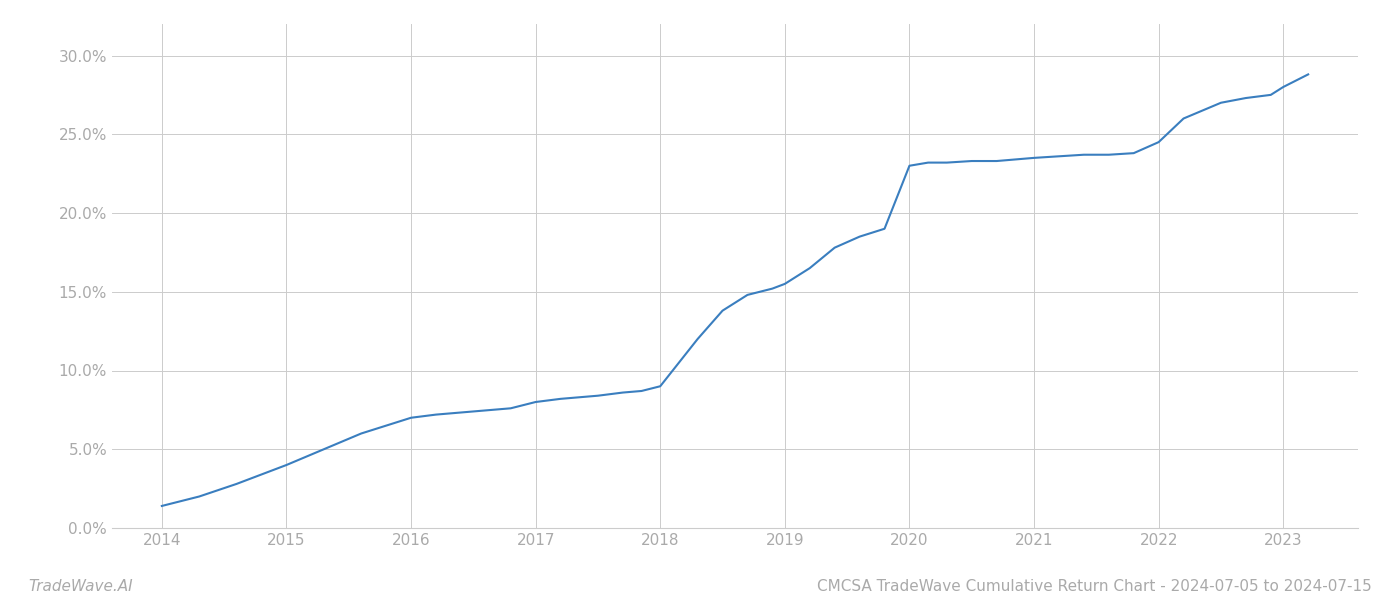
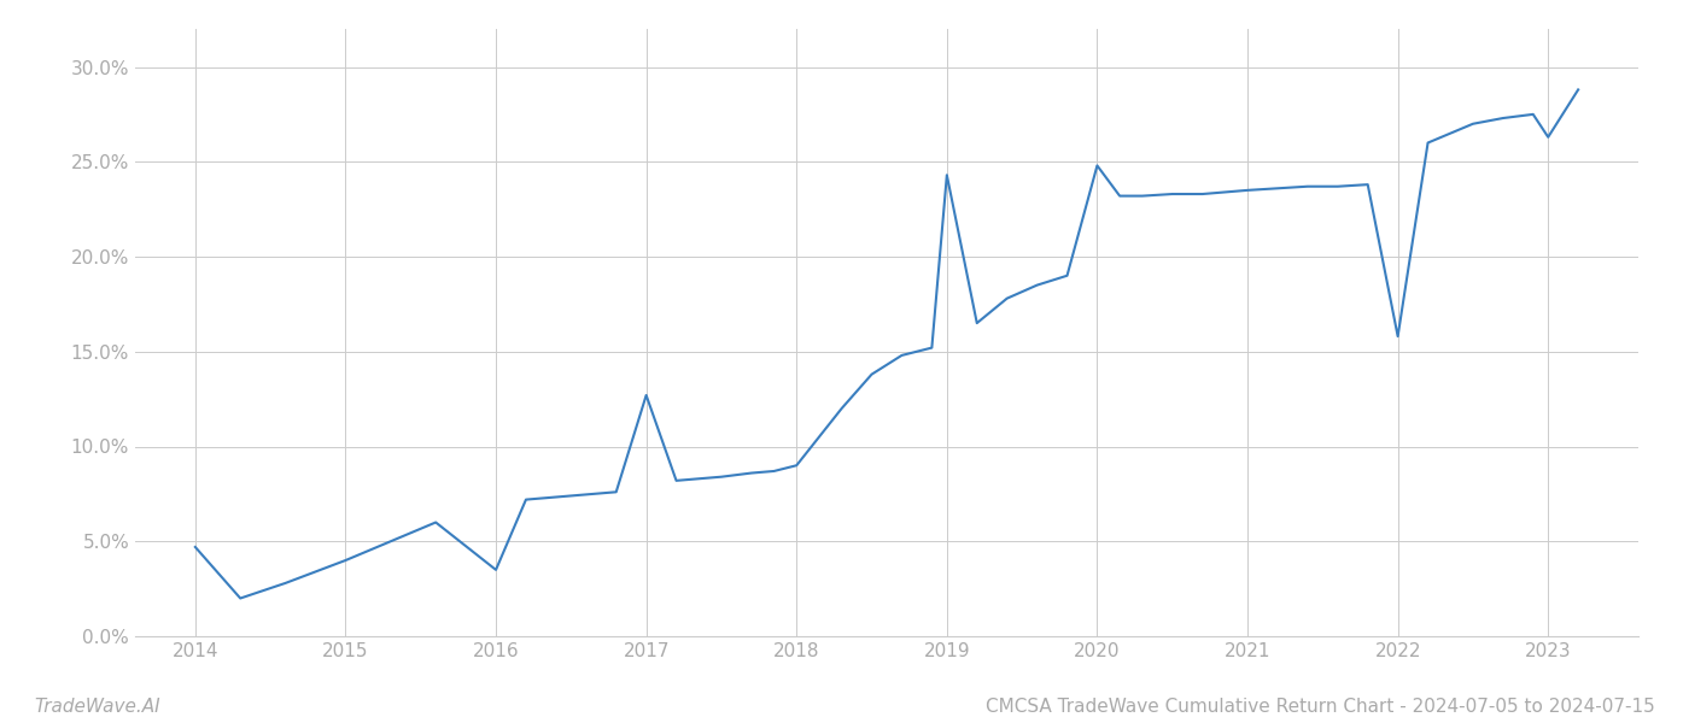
2014: 1.4% -> 4.7%
2016: 7.0% -> 3.5%
2017: 8.0% -> 12.7%
2019: 15.5% -> 24.3%
2020: 23.0% -> 24.8%
2022: 24.5% -> 15.8%
2023: 28.0% -> 26.3%
